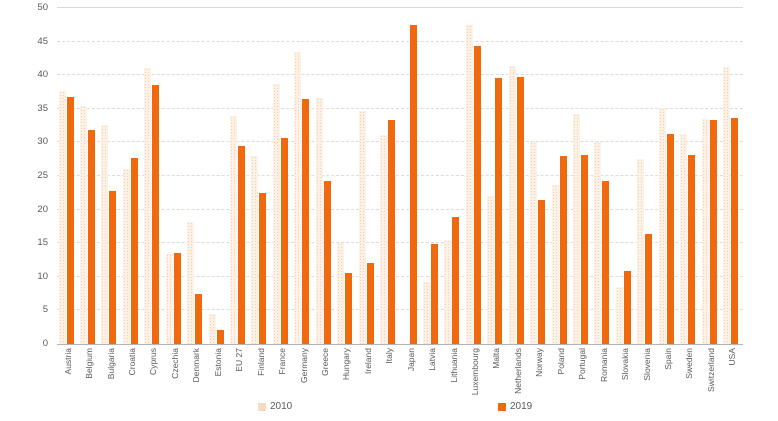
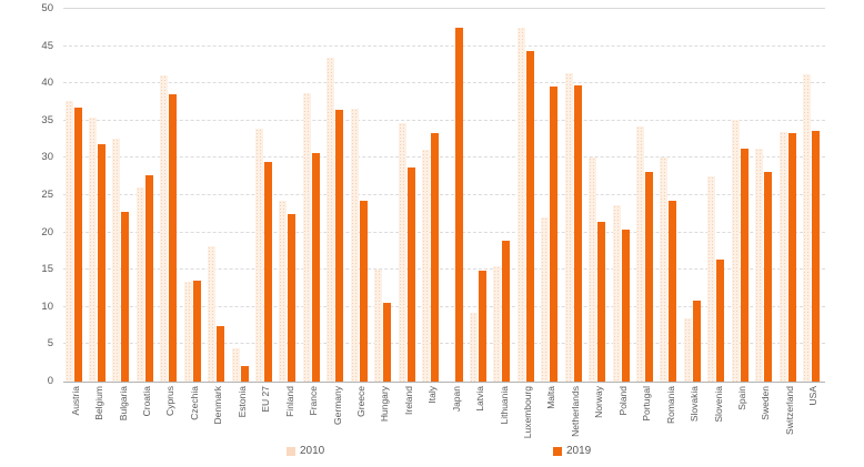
2010/Finland: 28 -> 24
2019/Ireland: 12 -> 29
2019/Poland: 28 -> 20
